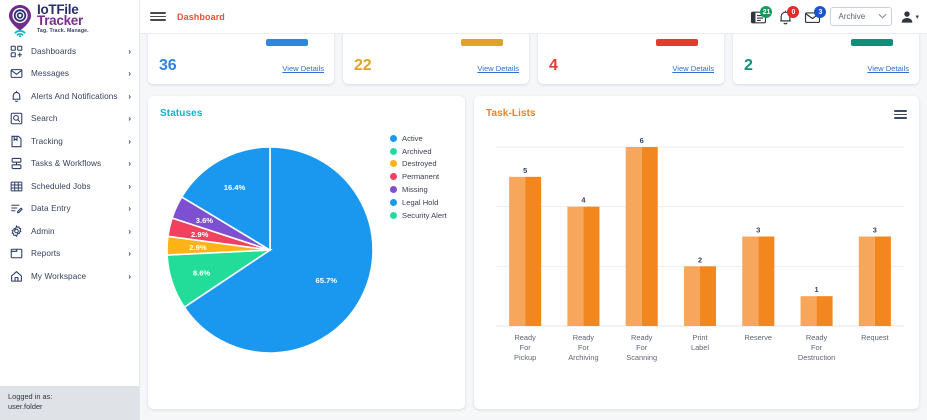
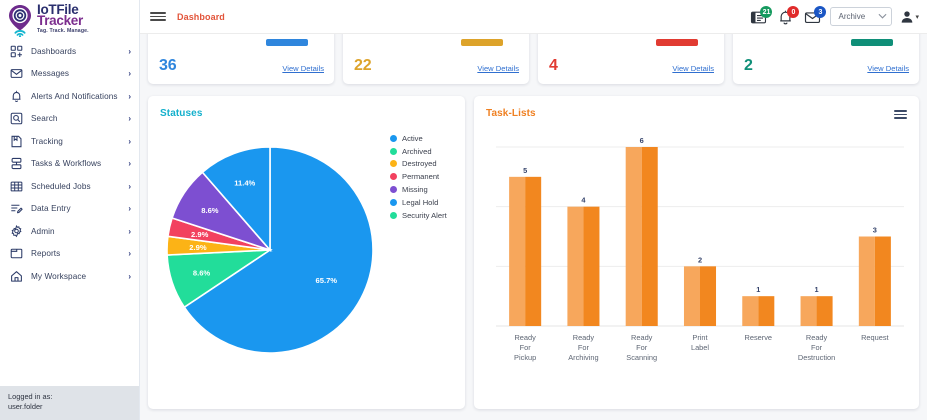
Statuses/Missing: 3.6% -> 8.6%
Statuses/Legal Hold: 16.4% -> 11.4%
Task-Lists/Reserve: 3 -> 1
